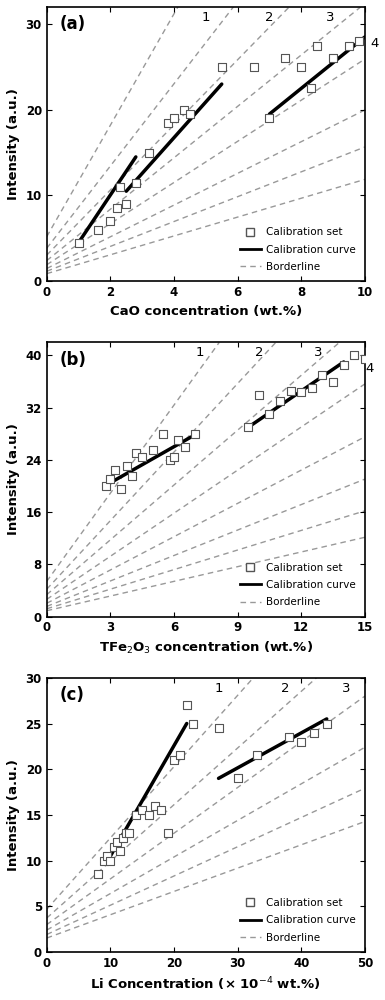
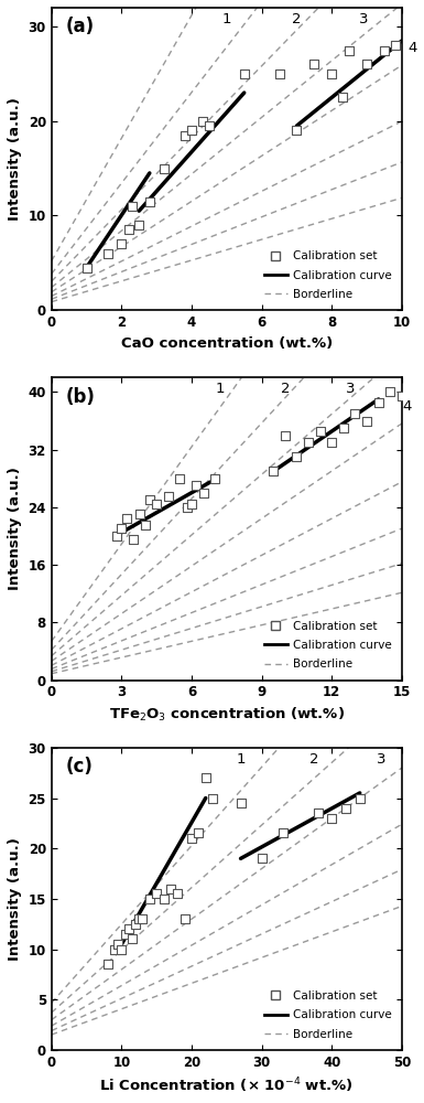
12: 34.4 -> 33.0
